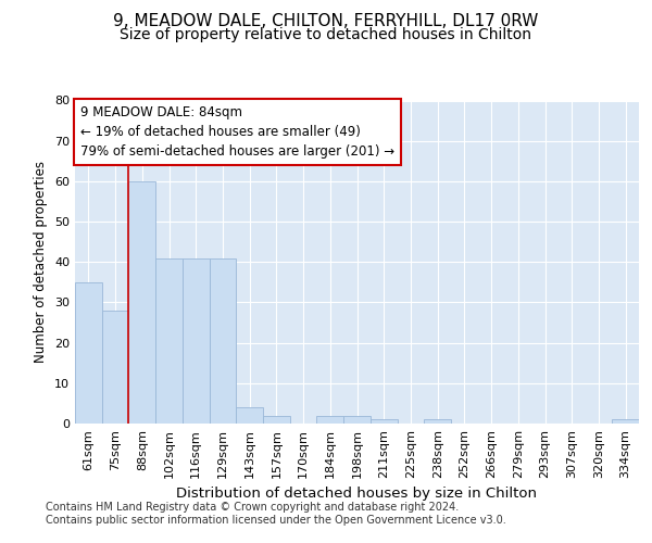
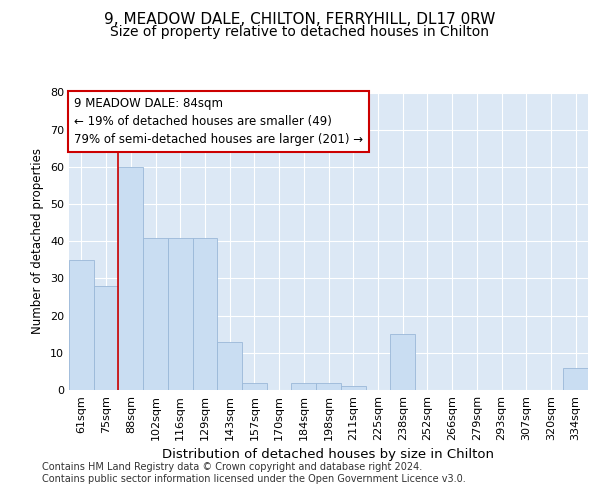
143sqm: 4 -> 13
238sqm: 1 -> 15
334sqm: 1 -> 6
